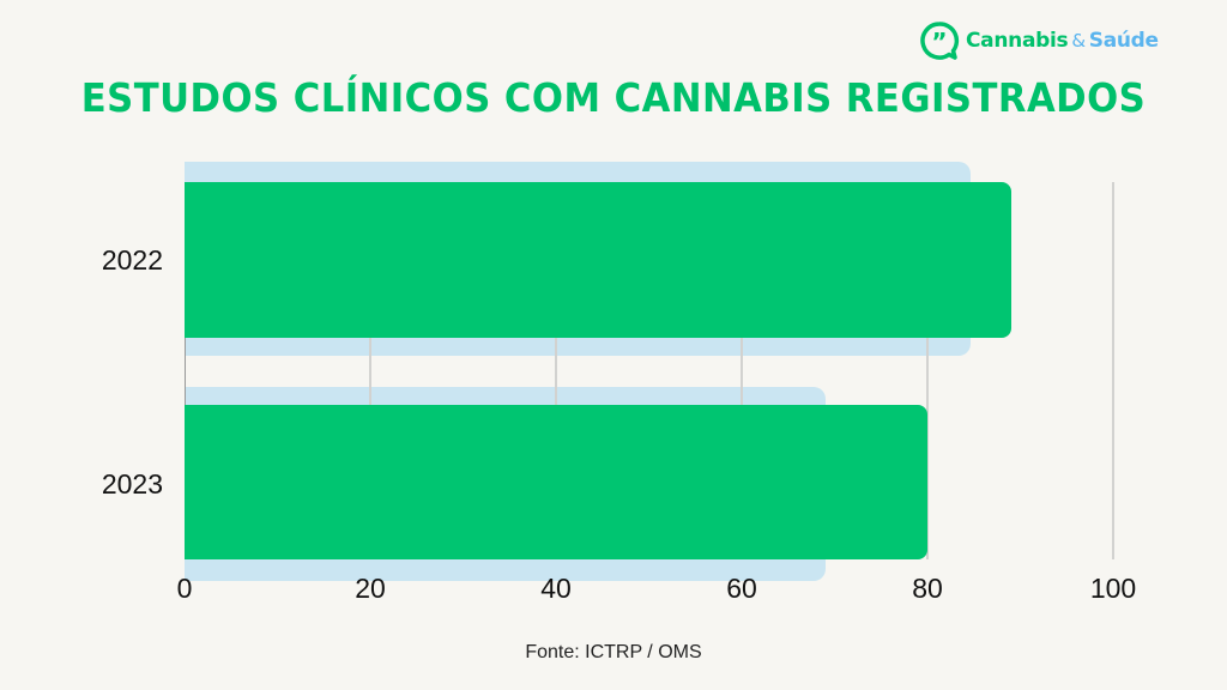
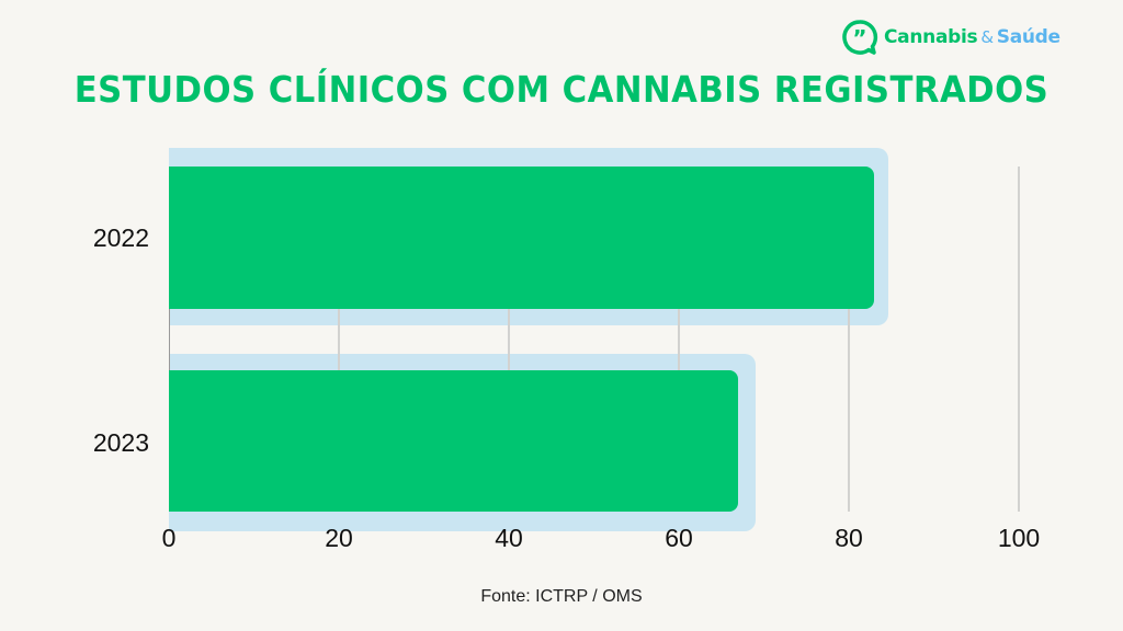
2022: 89 -> 83
2023: 80 -> 67
